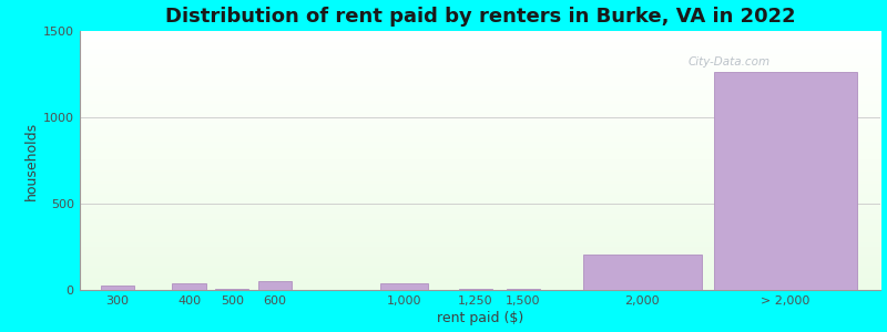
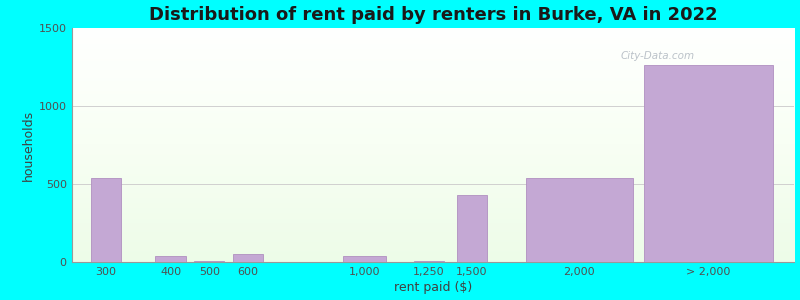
300: 30 -> 540
1,500: 10 -> 430
2,000: 200 -> 540
